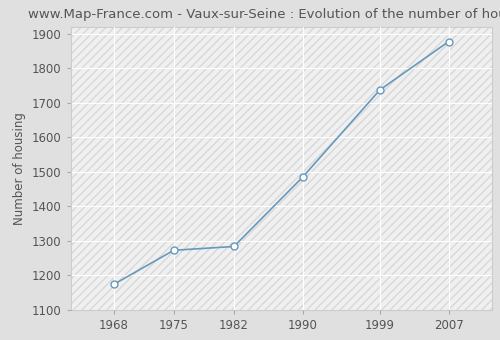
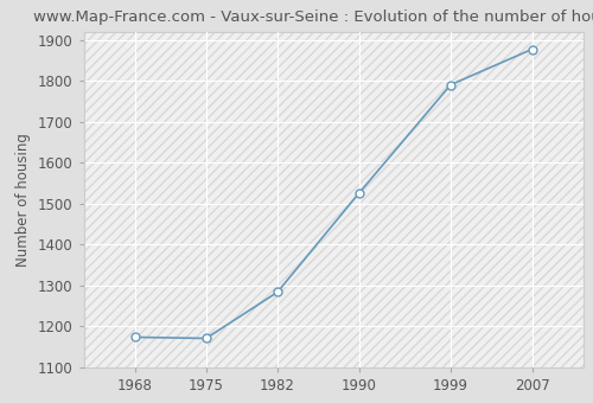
1975: 1272 -> 1170
1990: 1484 -> 1525
1999: 1737 -> 1790
